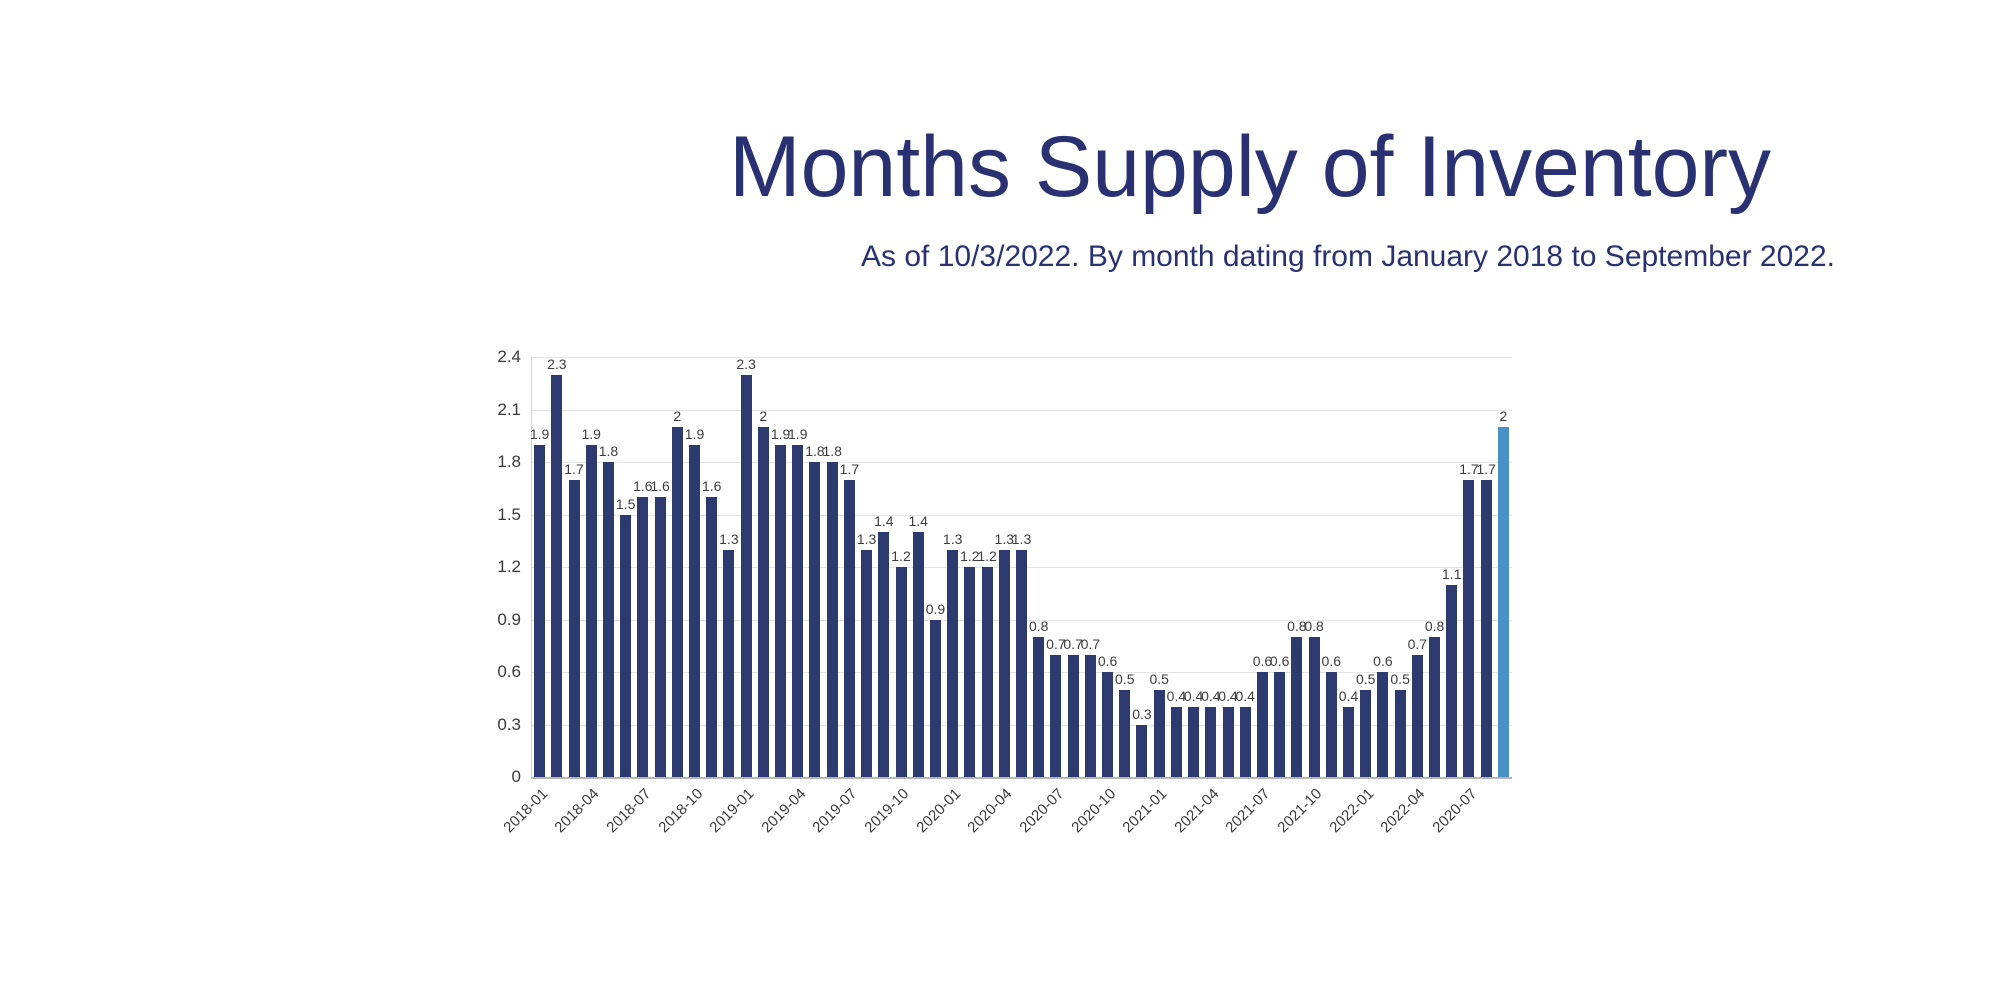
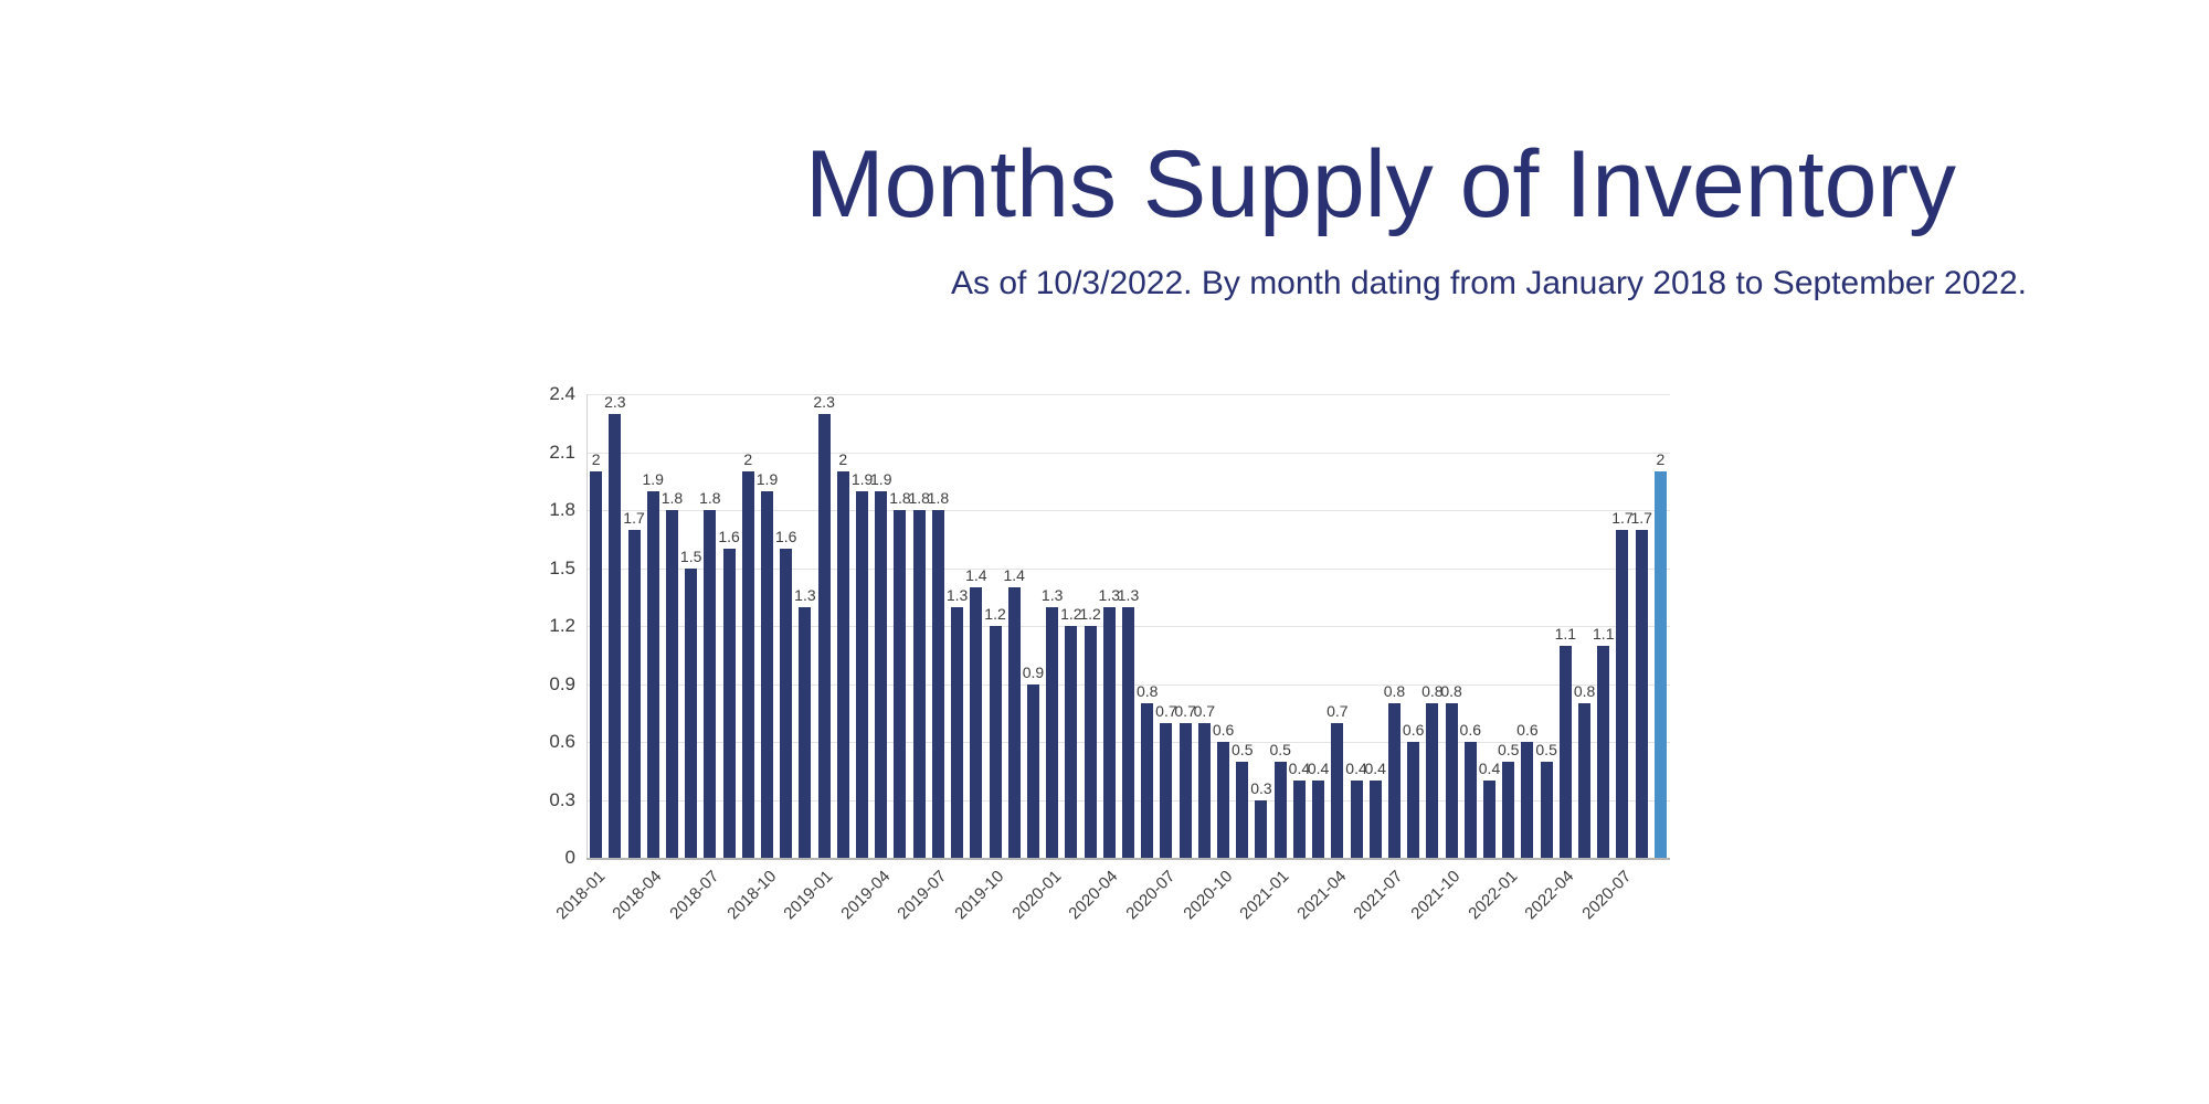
2018-01: 1.9 -> 2
2018-07: 1.6 -> 1.8
2019-07: 1.7 -> 1.8
2021-04: 0.4 -> 0.7
2021-07: 0.6 -> 0.8
2022-04: 0.7 -> 1.1
